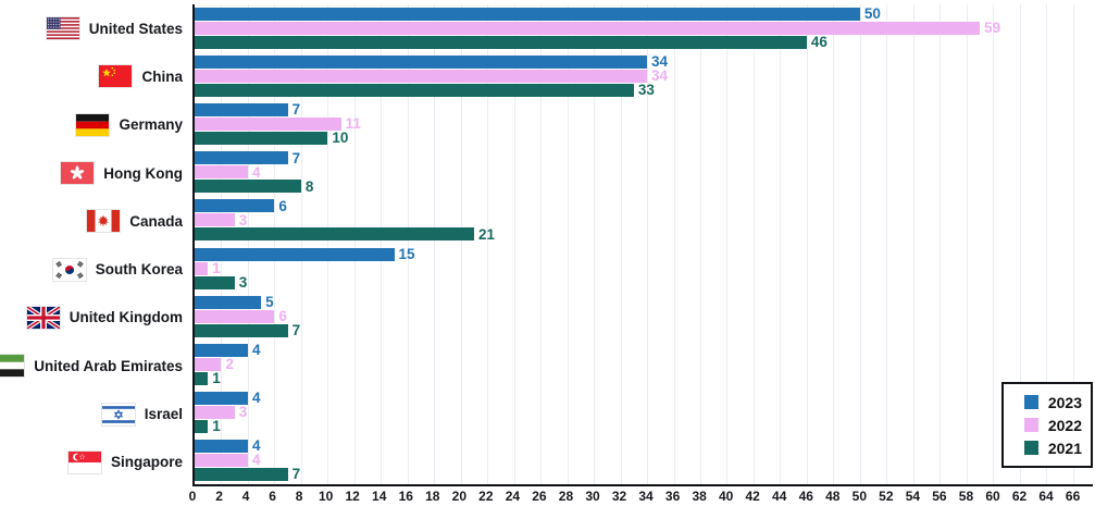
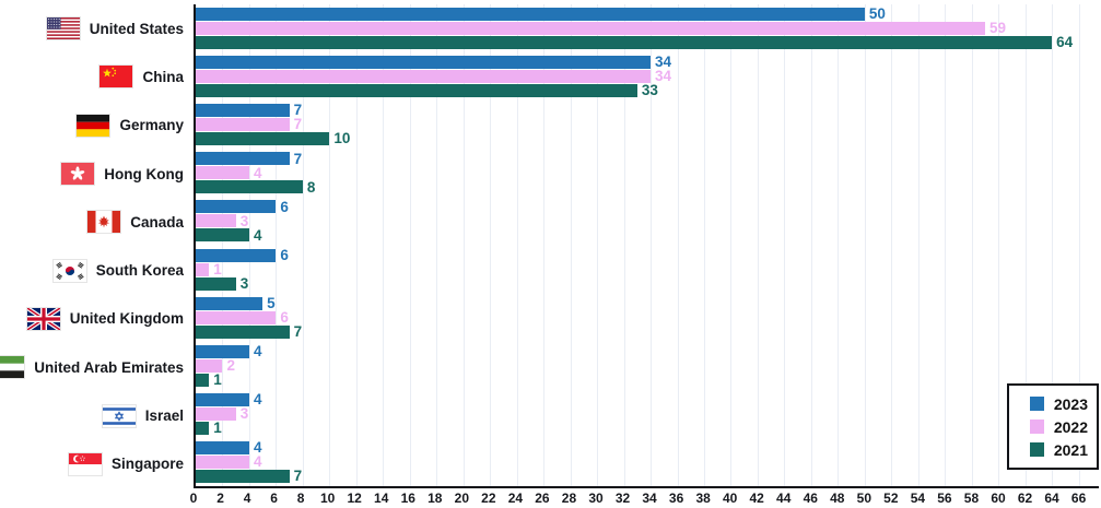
2021/United States: 46 -> 64
2022/Germany: 11 -> 7
2021/Canada: 21 -> 4
2023/South Korea: 15 -> 6
